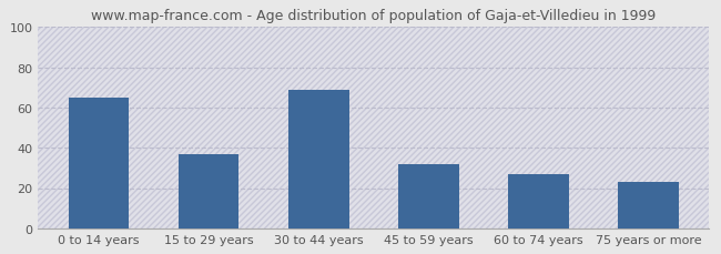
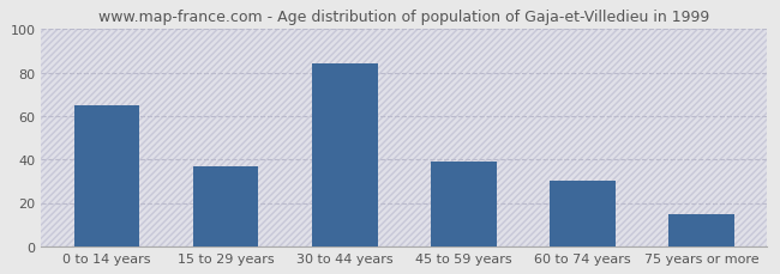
30 to 44 years: 69 -> 84
45 to 59 years: 32 -> 39
60 to 74 years: 27 -> 30
75 years or more: 23 -> 15
